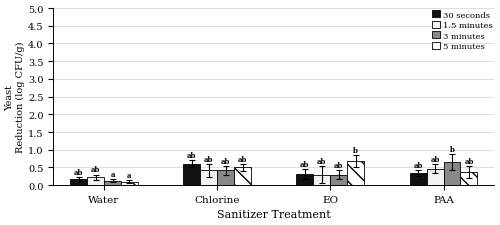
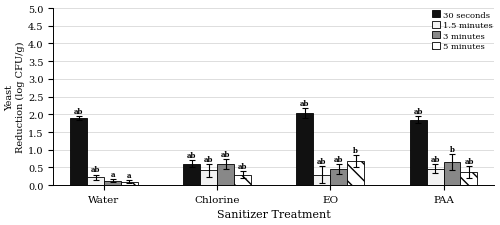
30 seconds/Water: 0.17 -> 1.90
3 minutes/Chlorine: 0.42 -> 0.60
5 minutes/Chlorine: 0.50 -> 0.30
30 seconds/EO: 0.32 -> 2.05
3 minutes/EO: 0.30 -> 0.45
30 seconds/PAA: 0.35 -> 1.85
